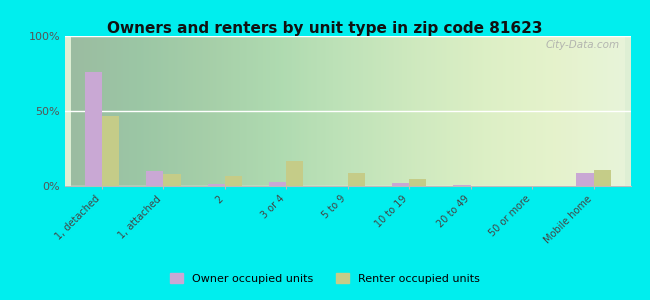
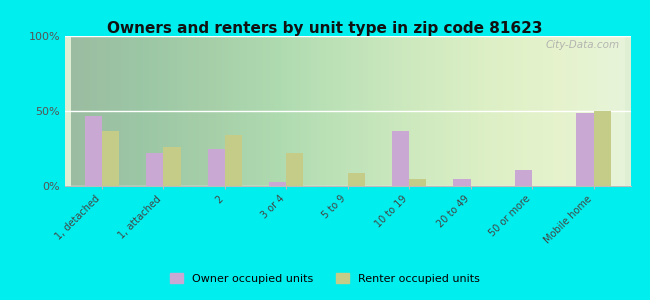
Owner occupied units/1, detached: 76% -> 47%
Renter occupied units/1, detached: 47% -> 37%
Owner occupied units/1, attached: 10% -> 22%
Renter occupied units/1, attached: 8% -> 26%
Owner occupied units/2: 2% -> 25%
Renter occupied units/2: 7% -> 34%
Renter occupied units/3 or 4: 17% -> 22%
Owner occupied units/10 to 19: 2% -> 37%
Owner occupied units/20 to 49: 0% -> 5%
Owner occupied units/50 or more: 0% -> 11%
Owner occupied units/Mobile home: 9% -> 49%
Renter occupied units/Mobile home: 11% -> 50%
